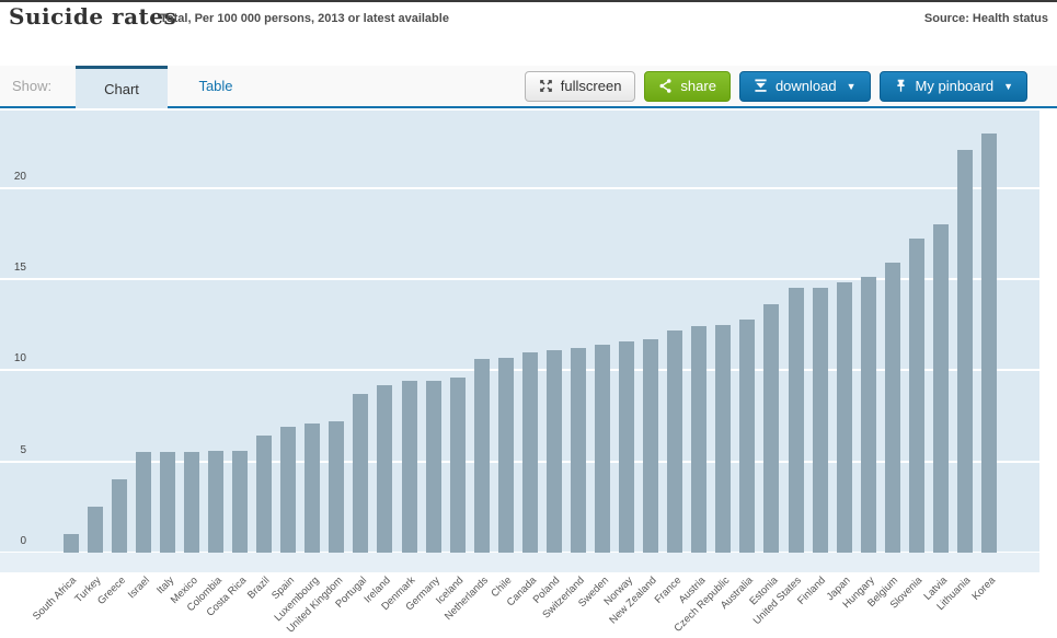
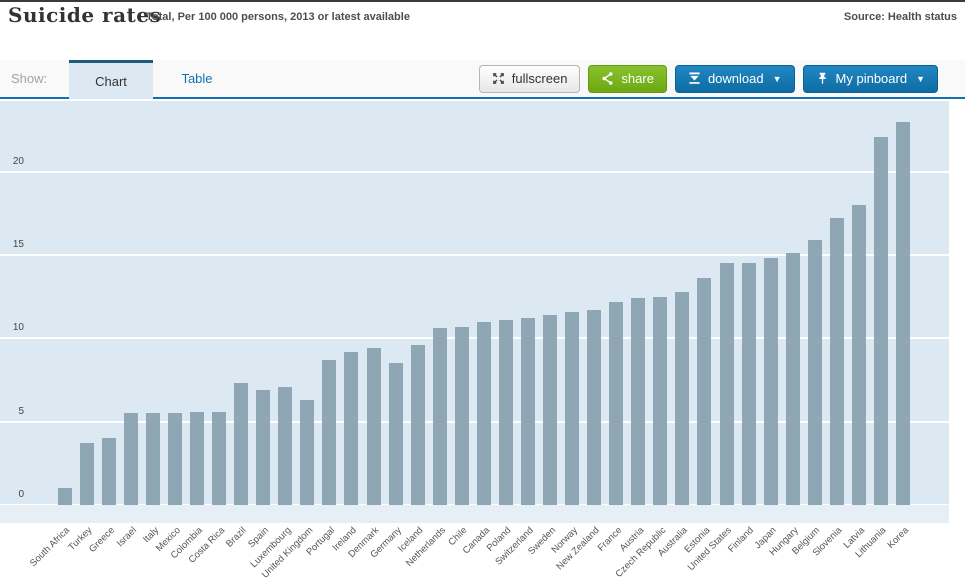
Turkey: 2.5 -> 3.7
Brazil: 6.4 -> 7.3
United Kingdom: 7.2 -> 6.3
Germany: 9.4 -> 8.5
